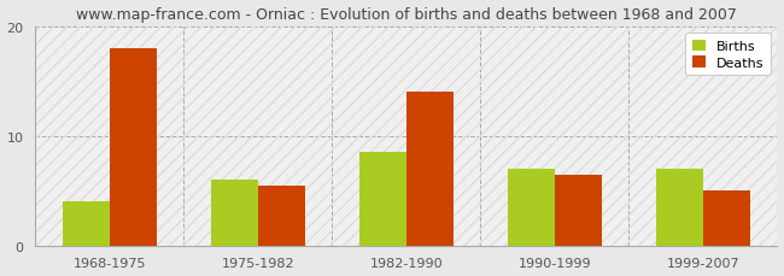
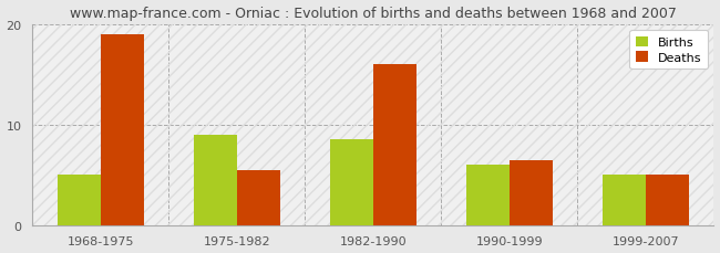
Births/1968-1975: 4.0 -> 5.0
Deaths/1968-1975: 18.0 -> 19.0
Births/1975-1982: 6.0 -> 9.0
Deaths/1982-1990: 14.0 -> 16.0
Births/1990-1999: 7.0 -> 6.0
Births/1999-2007: 7.0 -> 5.0
